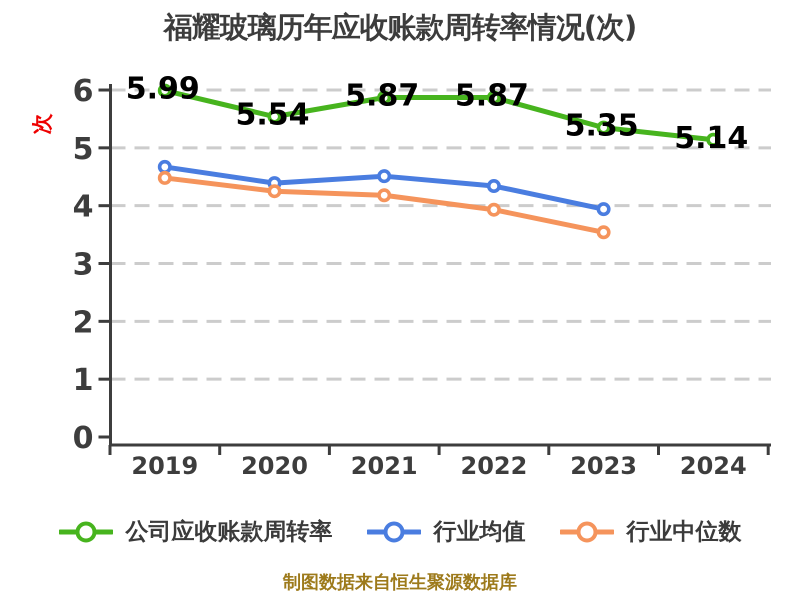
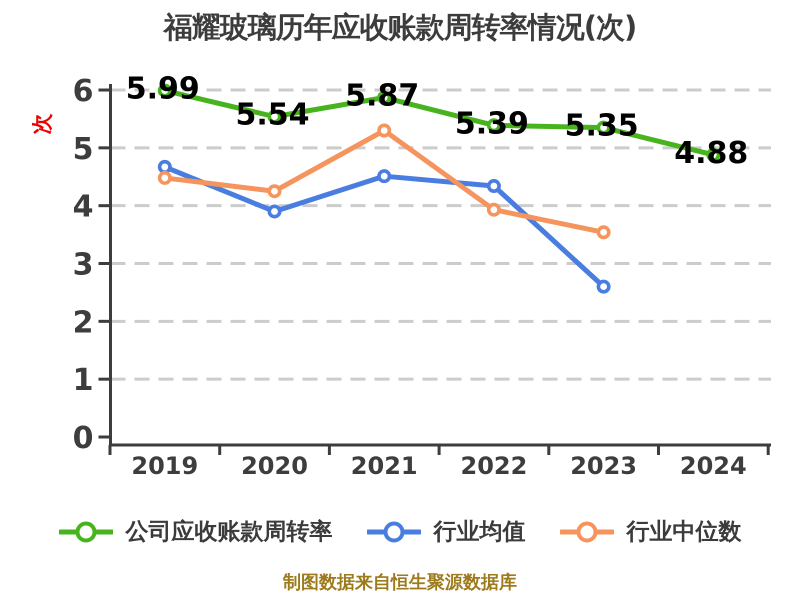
行业均值/2020: 4.4 -> 3.9
行业中位数/2021: 4.2 -> 5.3
公司应收账款周转率/2022: 5.87 -> 5.39
行业均值/2023: 3.9 -> 2.6
公司应收账款周转率/2024: 5.14 -> 4.88
